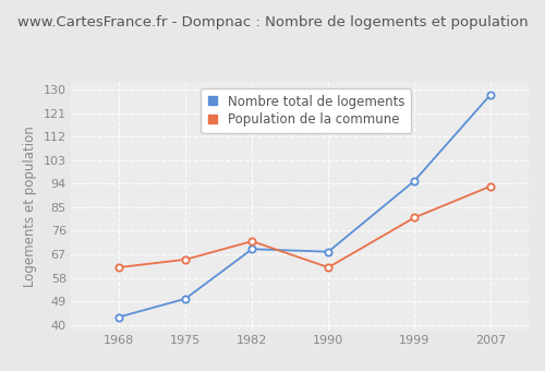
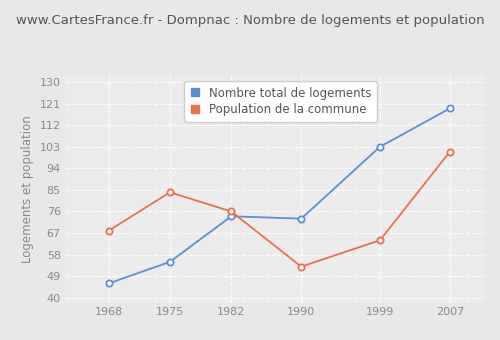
Nombre total de logements/1968: 43 -> 46
Population de la commune/1968: 62 -> 68
Nombre total de logements/1975: 50 -> 55
Population de la commune/1975: 65 -> 84
Nombre total de logements/1982: 69 -> 74
Population de la commune/1982: 72 -> 76
Nombre total de logements/1990: 68 -> 73
Population de la commune/1990: 62 -> 53
Nombre total de logements/1999: 95 -> 103
Population de la commune/1999: 81 -> 64
Nombre total de logements/2007: 128 -> 119
Population de la commune/2007: 93 -> 101
